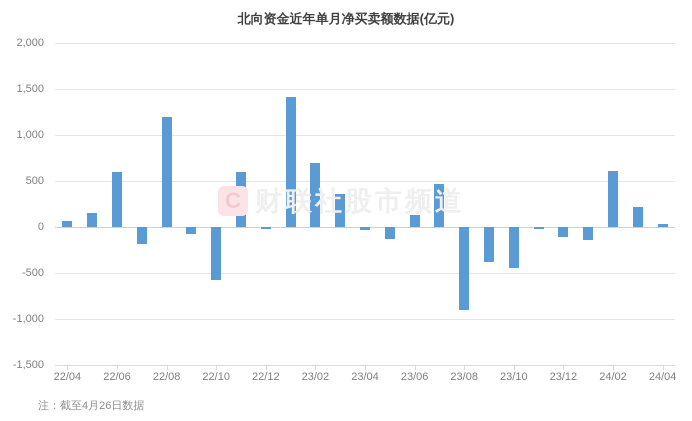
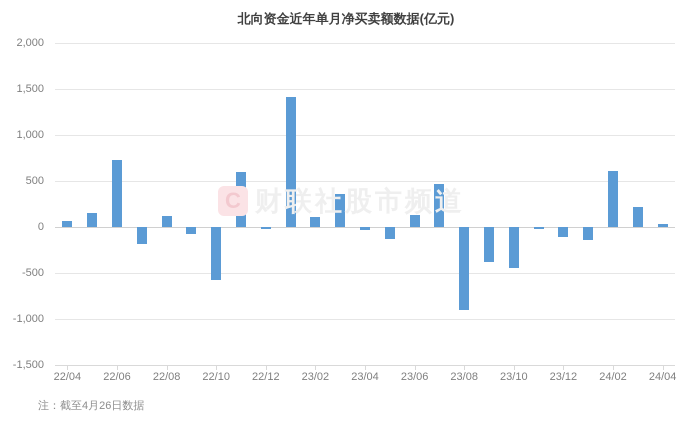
22/06: 600 -> 700
22/08: 1200 -> 100
23/02: 700 -> 100
